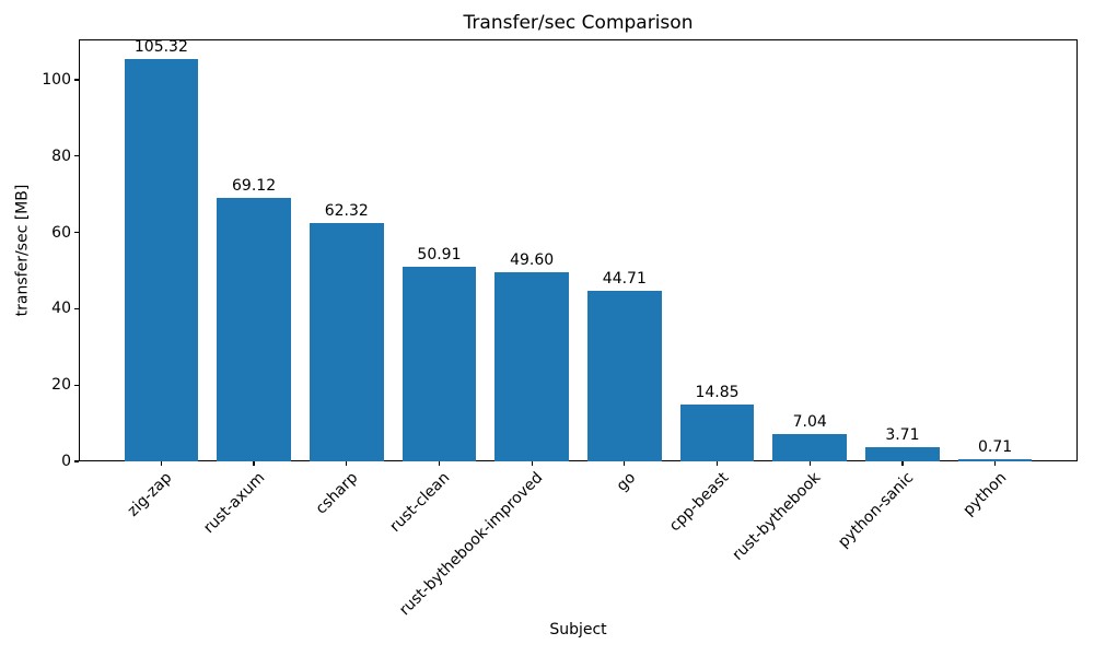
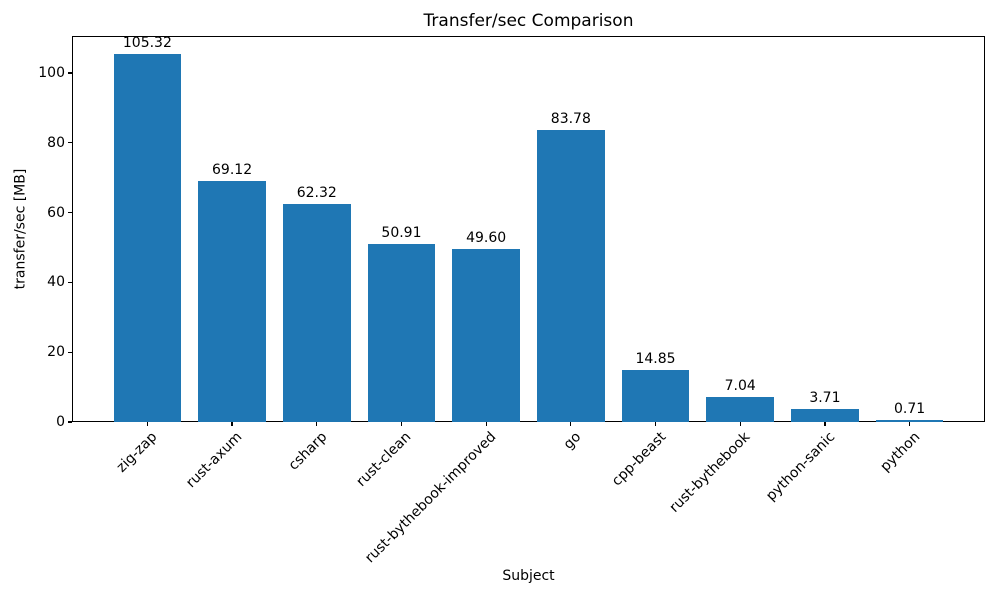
go: 44.71 -> 83.78
